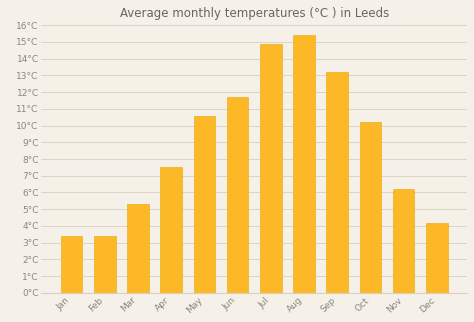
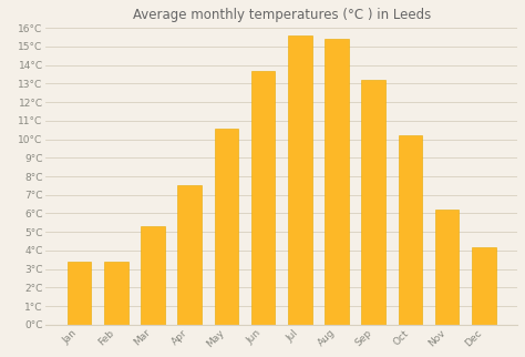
Jun: 11.7°C -> 13.7°C
Jul: 14.9°C -> 15.6°C
